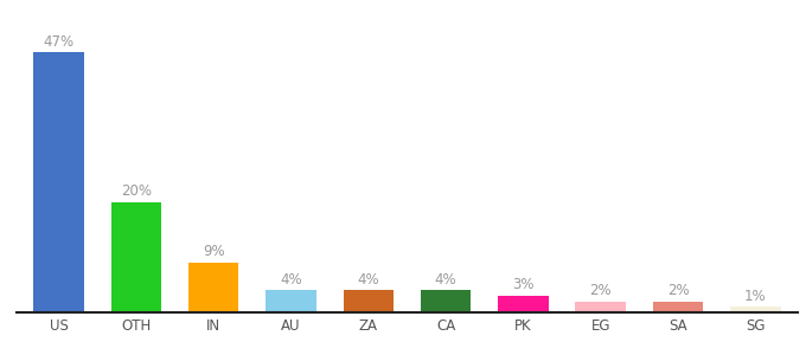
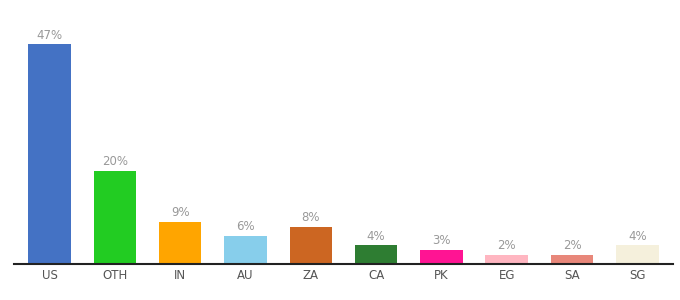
AU: 4% -> 6%
ZA: 4% -> 8%
SG: 1% -> 4%
